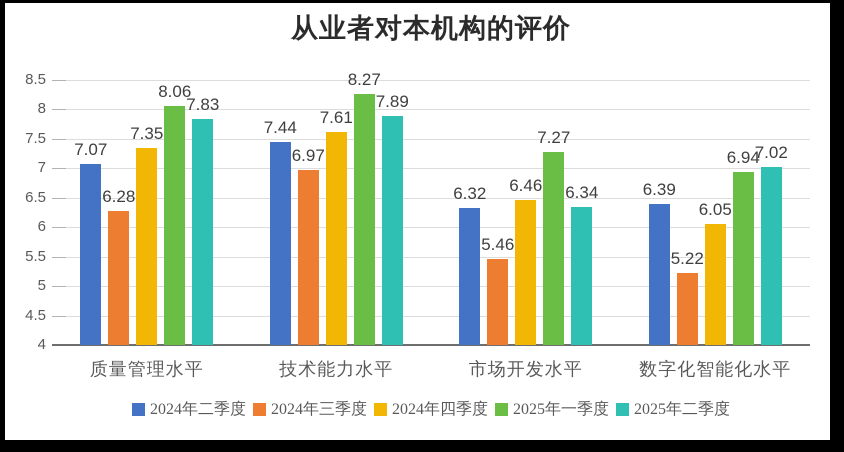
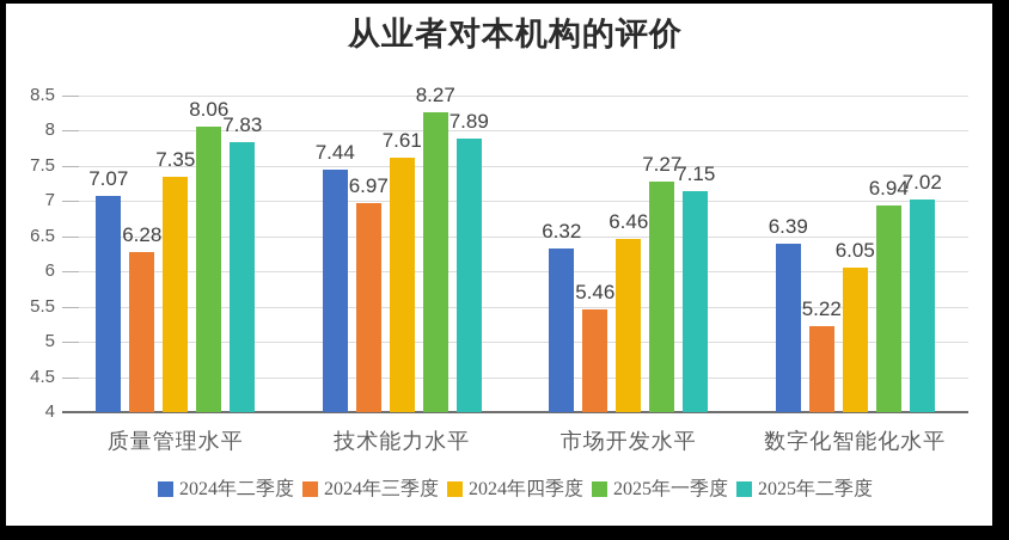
2025年二季度/市场开发水平: 6.34 -> 7.15
